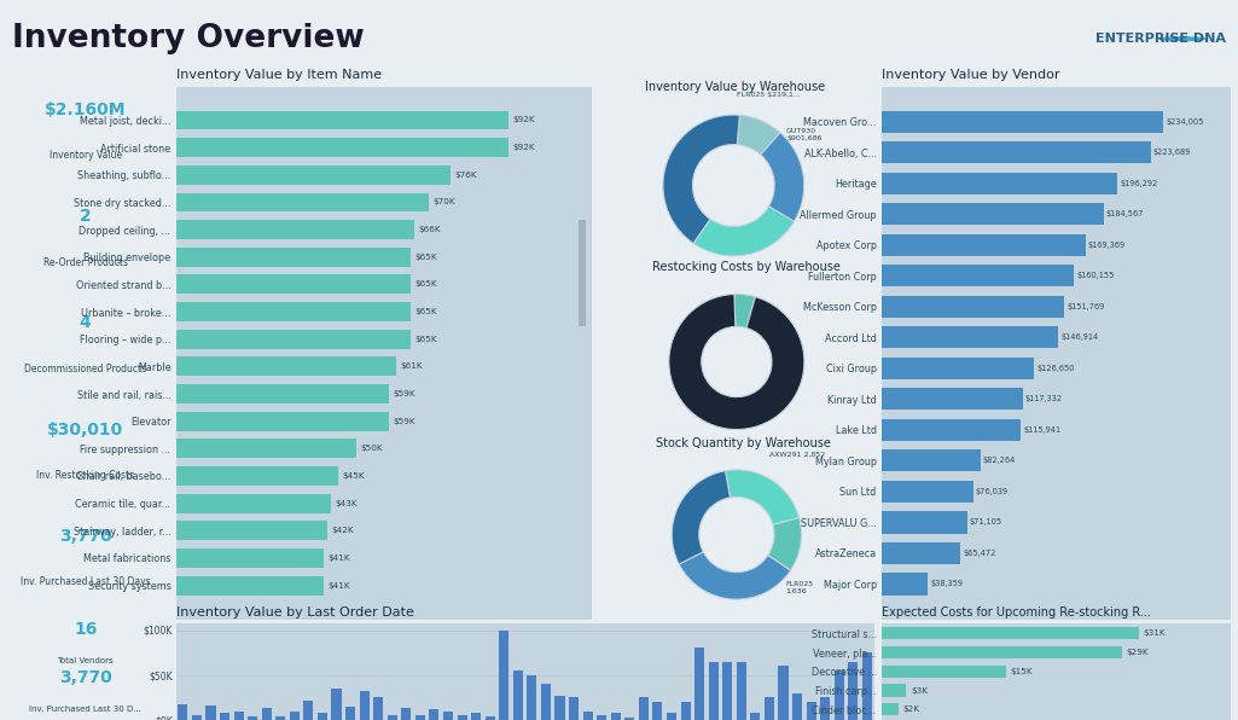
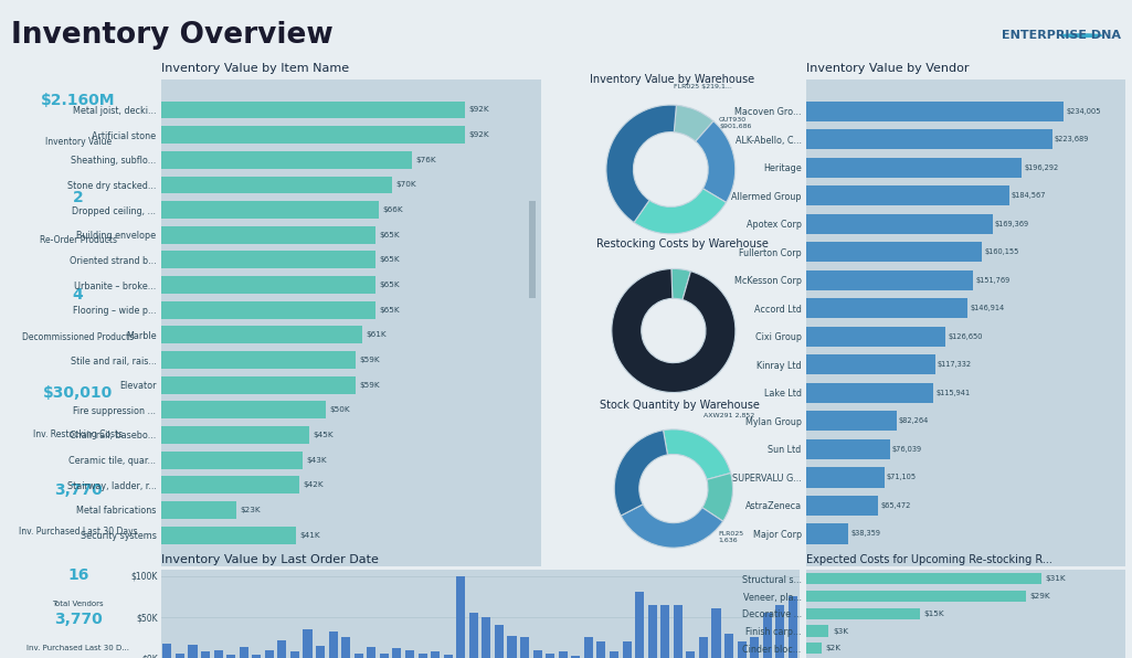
Inventory Value by Item Name/Metal fabrications: $41K -> $23K
